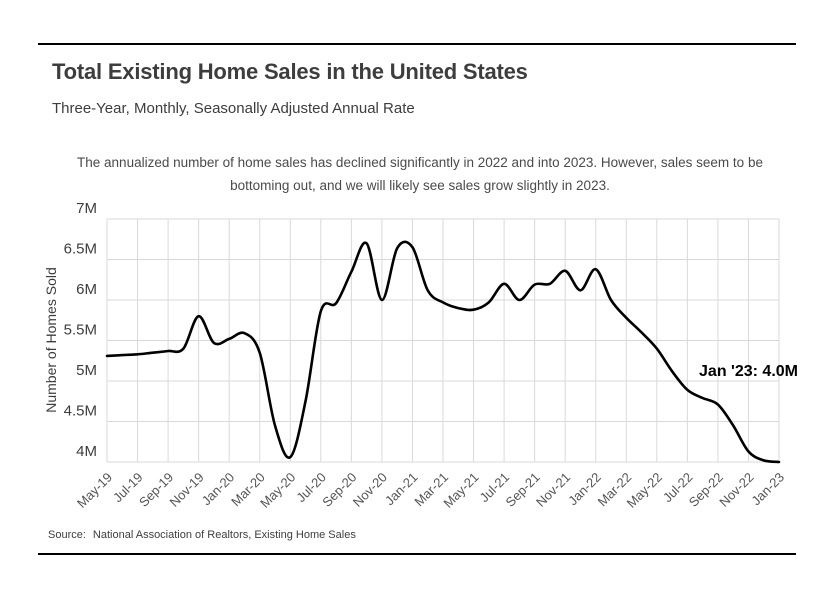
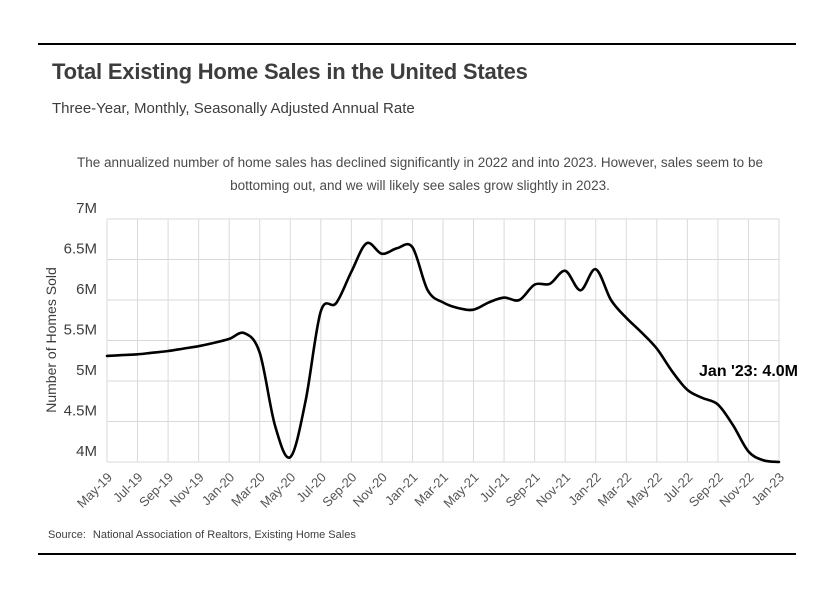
Nov-19: 5.8M -> 5.4M
Nov-20: 6.0M -> 6.6M
Jul-21: 6.2M -> 6.0M
